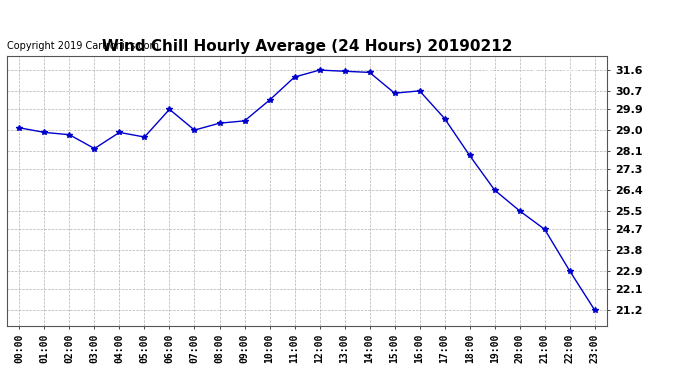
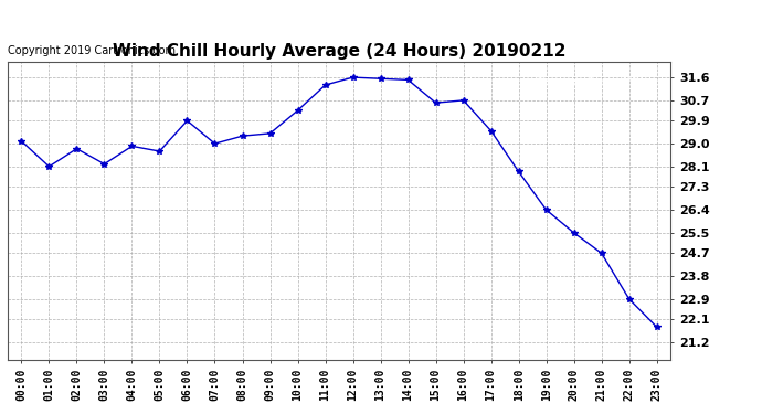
01:00: 28.90 -> 28.10
23:00: 21.20 -> 21.80
